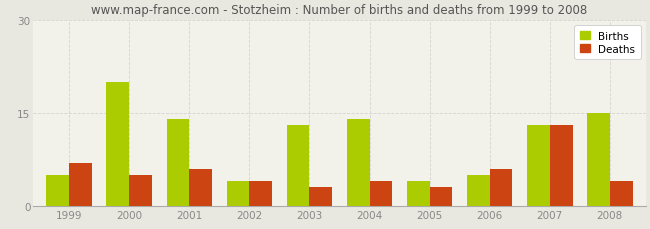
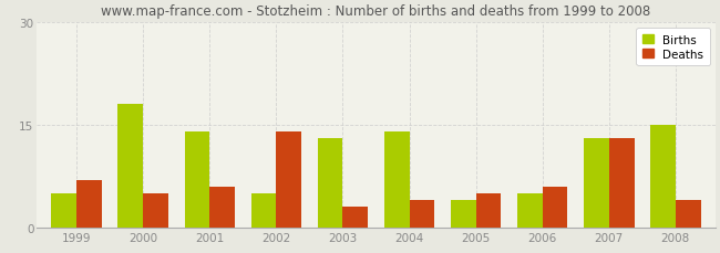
Births/2000: 20 -> 18
Births/2002: 4 -> 5
Deaths/2002: 4 -> 14
Deaths/2005: 3 -> 5
